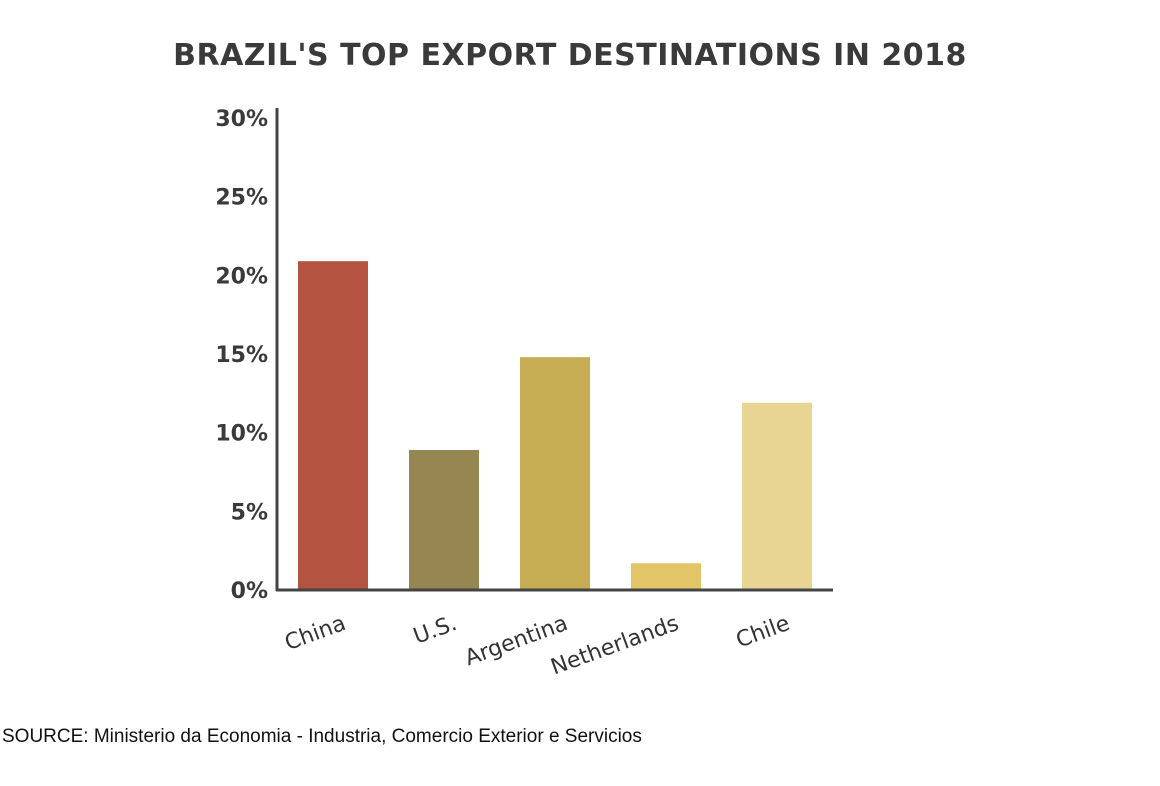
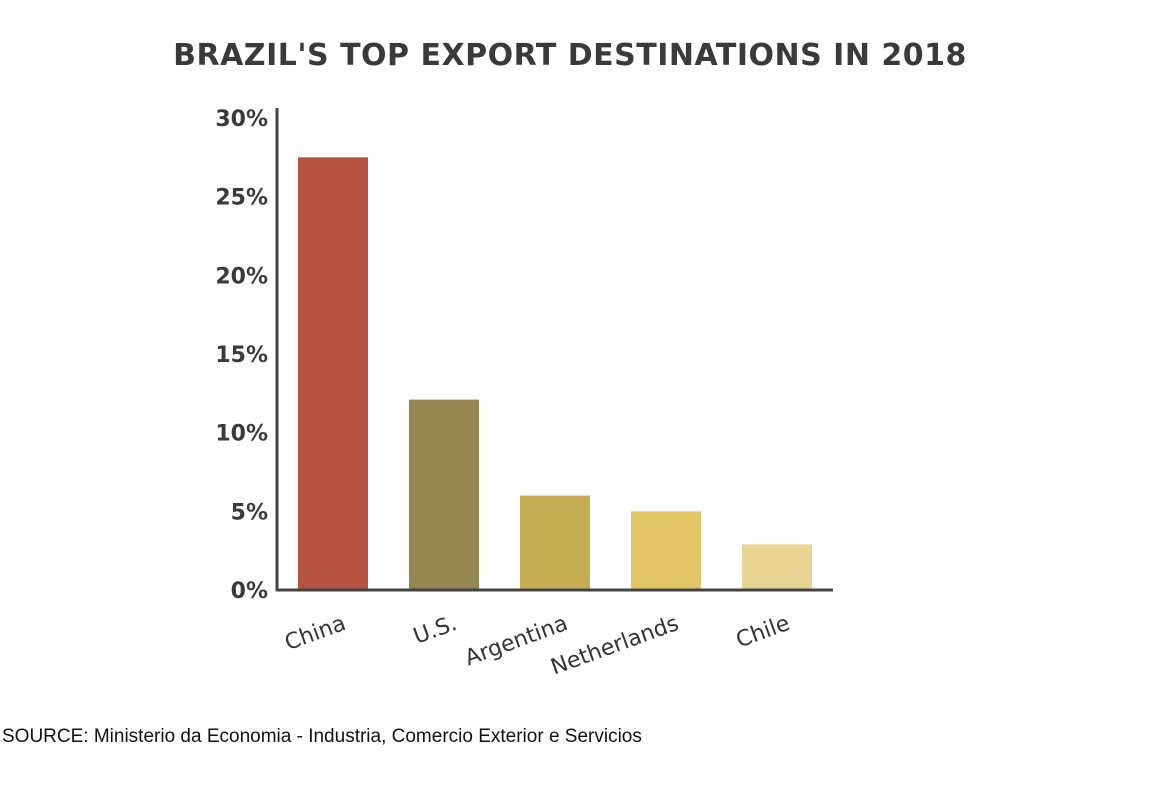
China: 20.9% -> 27.5%
U.S.: 8.9% -> 12.1%
Argentina: 14.8% -> 6.0%
Netherlands: 1.7% -> 5.0%
Chile: 11.9% -> 2.9%
